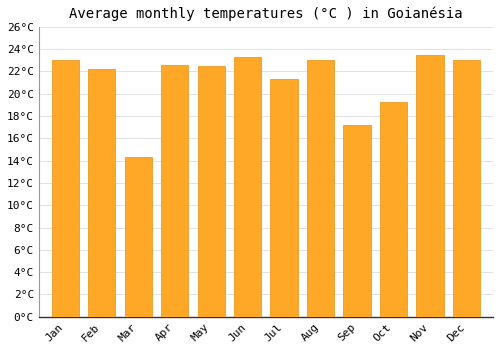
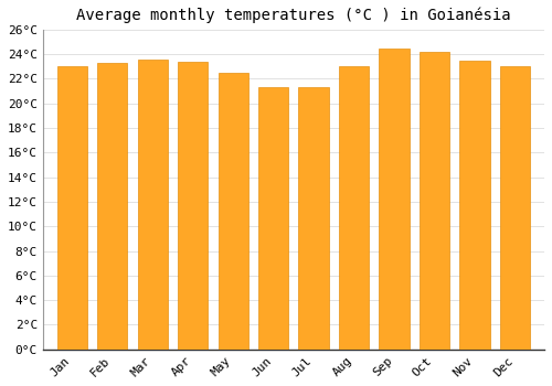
Feb: 22.2°C -> 23.3°C
Mar: 14.3°C -> 23.6°C
Apr: 22.6°C -> 23.4°C
Jun: 23.3°C -> 21.3°C
Sep: 17.2°C -> 24.5°C
Oct: 19.3°C -> 24.2°C
